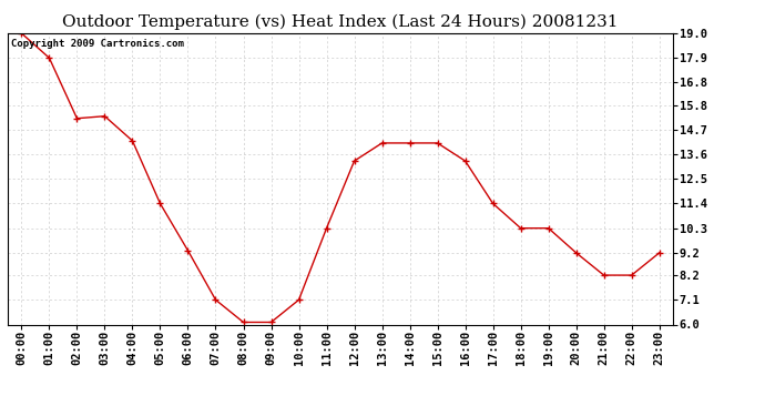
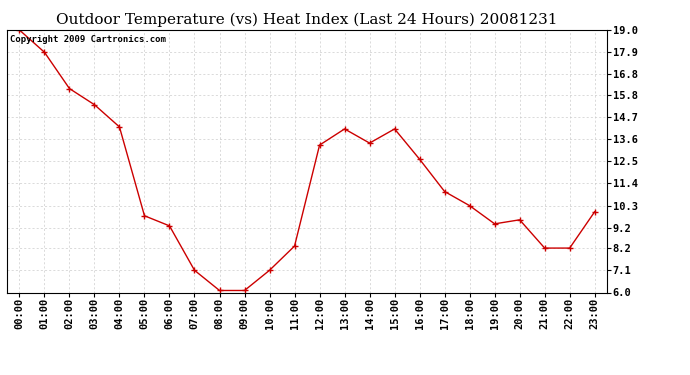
02:00: 15.2 -> 16.1
05:00: 11.4 -> 9.8
11:00: 10.3 -> 8.3
14:00: 14.1 -> 13.4
16:00: 13.3 -> 12.6
17:00: 11.4 -> 11.0
19:00: 10.3 -> 9.4
20:00: 9.2 -> 9.6
23:00: 9.2 -> 10.0
